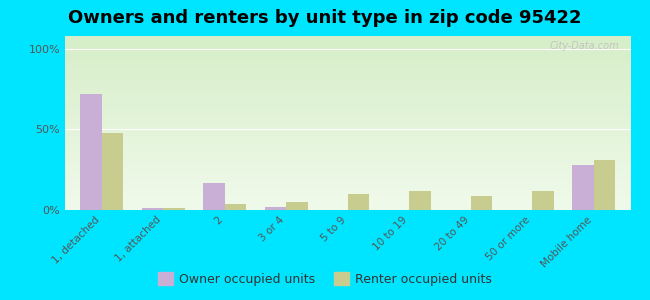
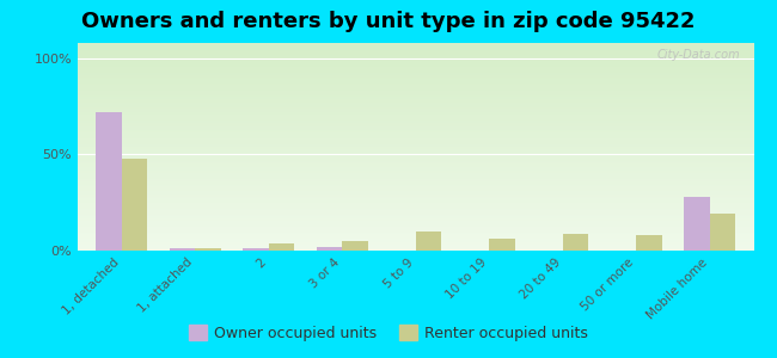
Owner occupied units/2: 17% -> 1%
Renter occupied units/10 to 19: 12% -> 6%
Renter occupied units/50 or more: 12% -> 8%
Renter occupied units/Mobile home: 31% -> 19%
